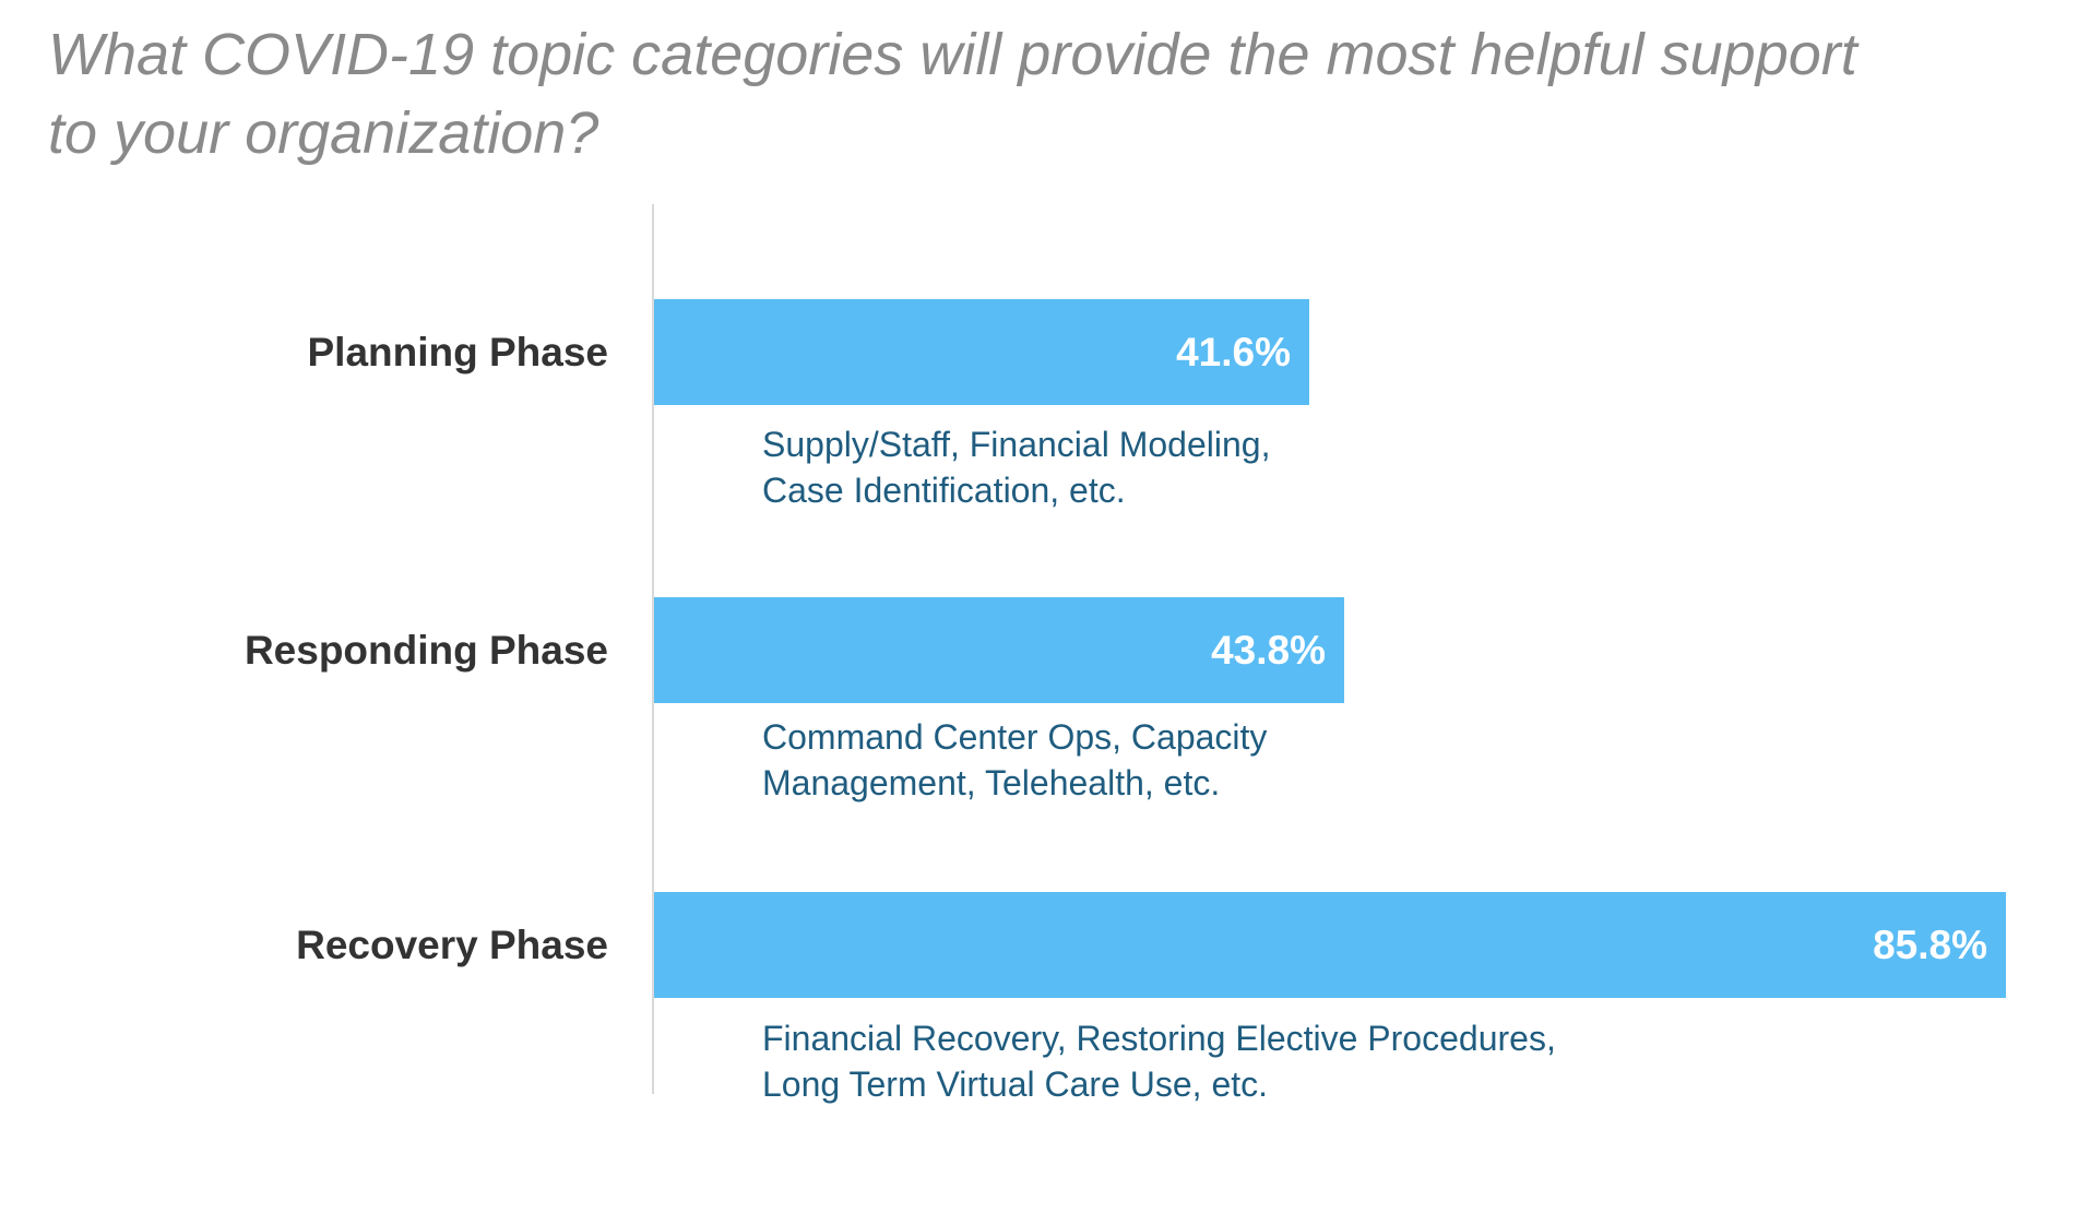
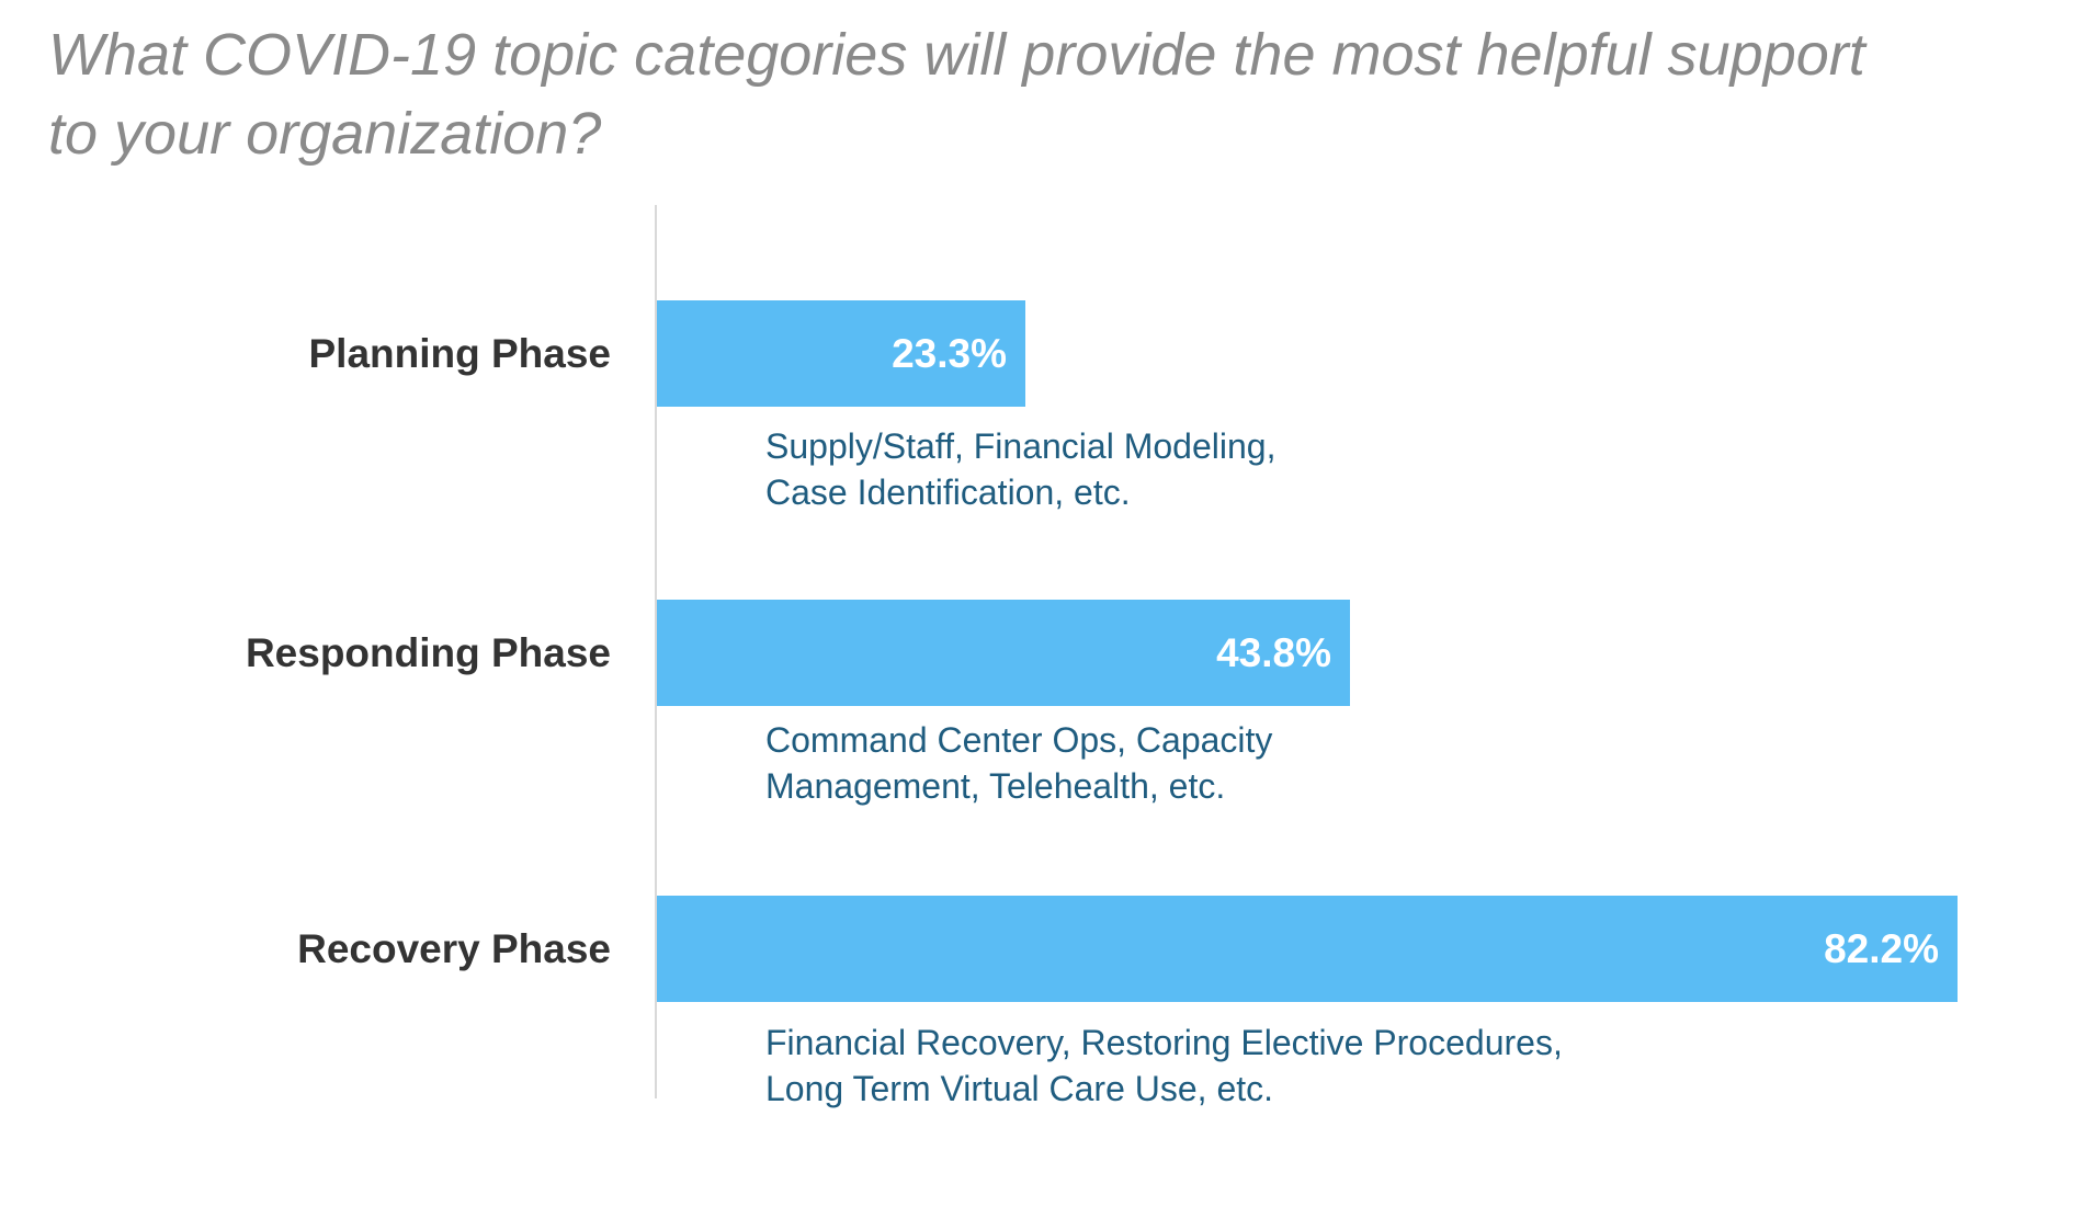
Planning Phase: 41.6% -> 23.3%
Recovery Phase: 85.8% -> 82.2%
